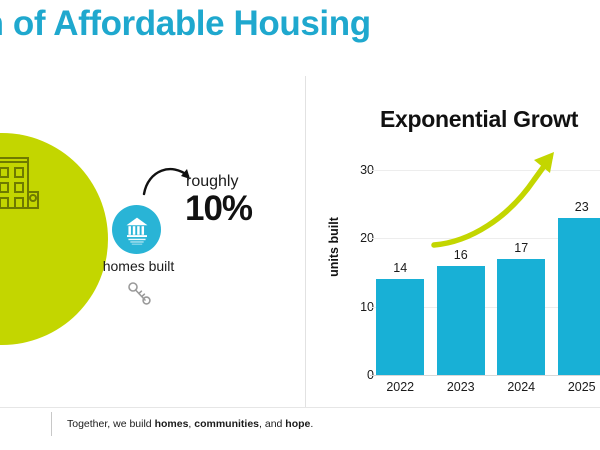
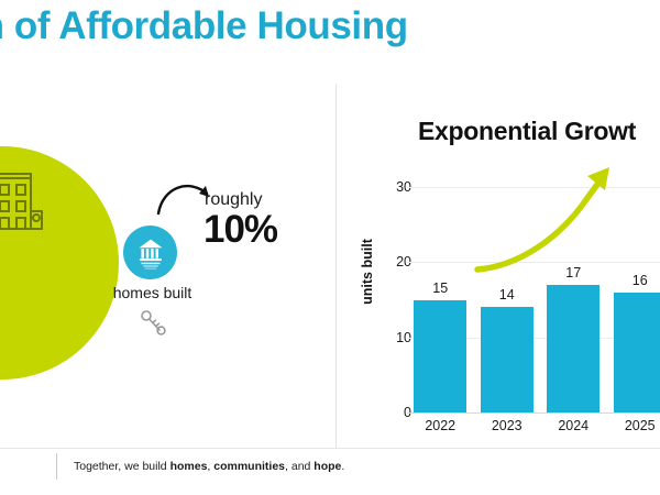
2022: 14 -> 15
2023: 16 -> 14
2025: 23 -> 16
